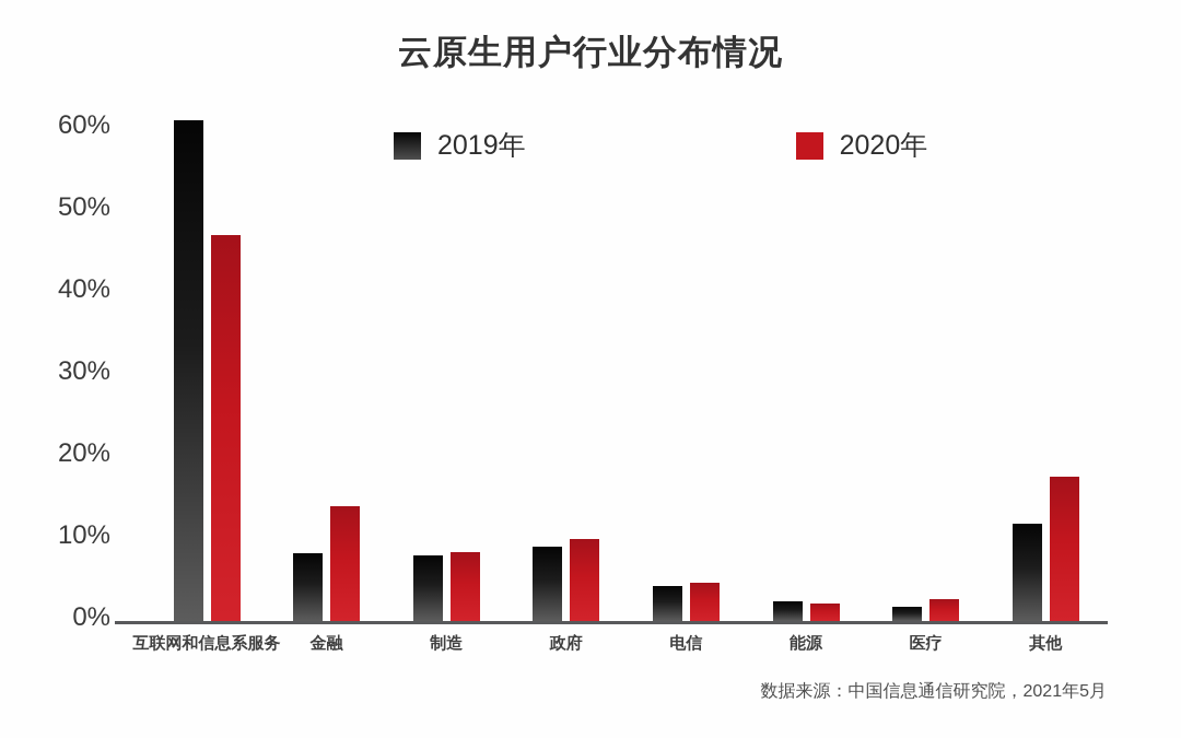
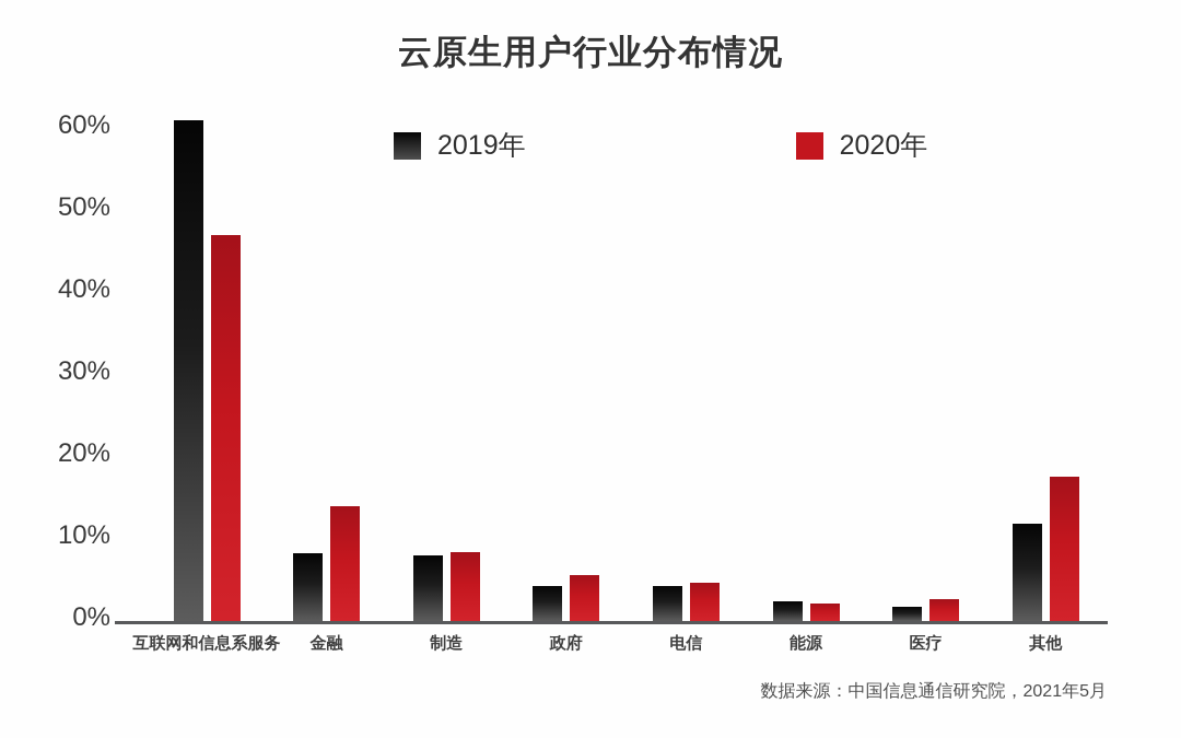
2019年/政府: 9% -> 4%
2020年/政府: 10% -> 6%
